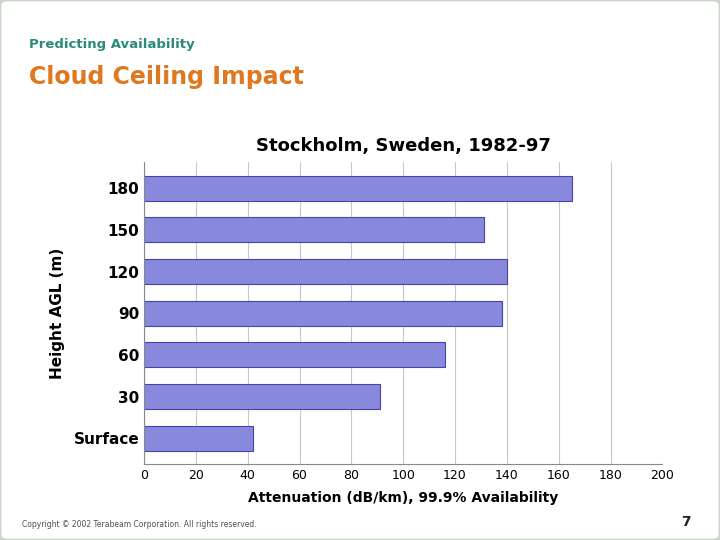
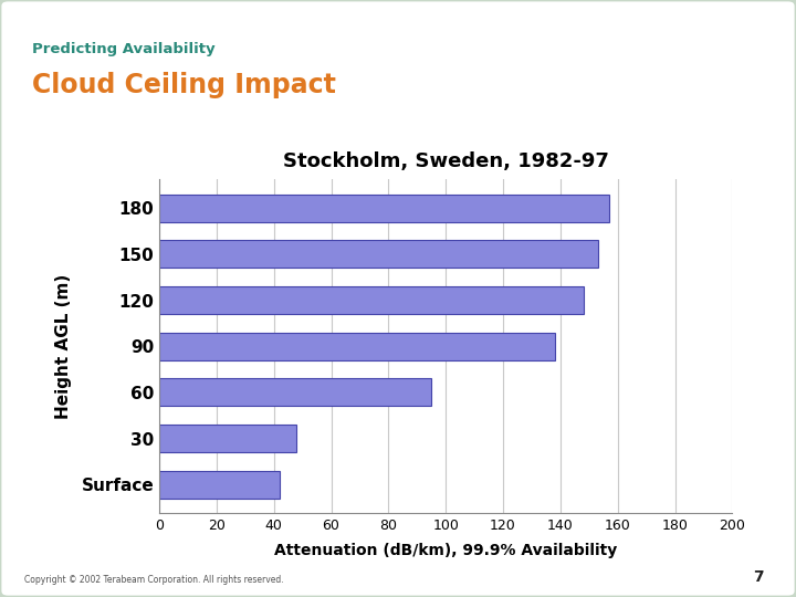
180: 165 -> 157
150: 131 -> 153
120: 140 -> 148
60: 116 -> 95
30: 91 -> 48
